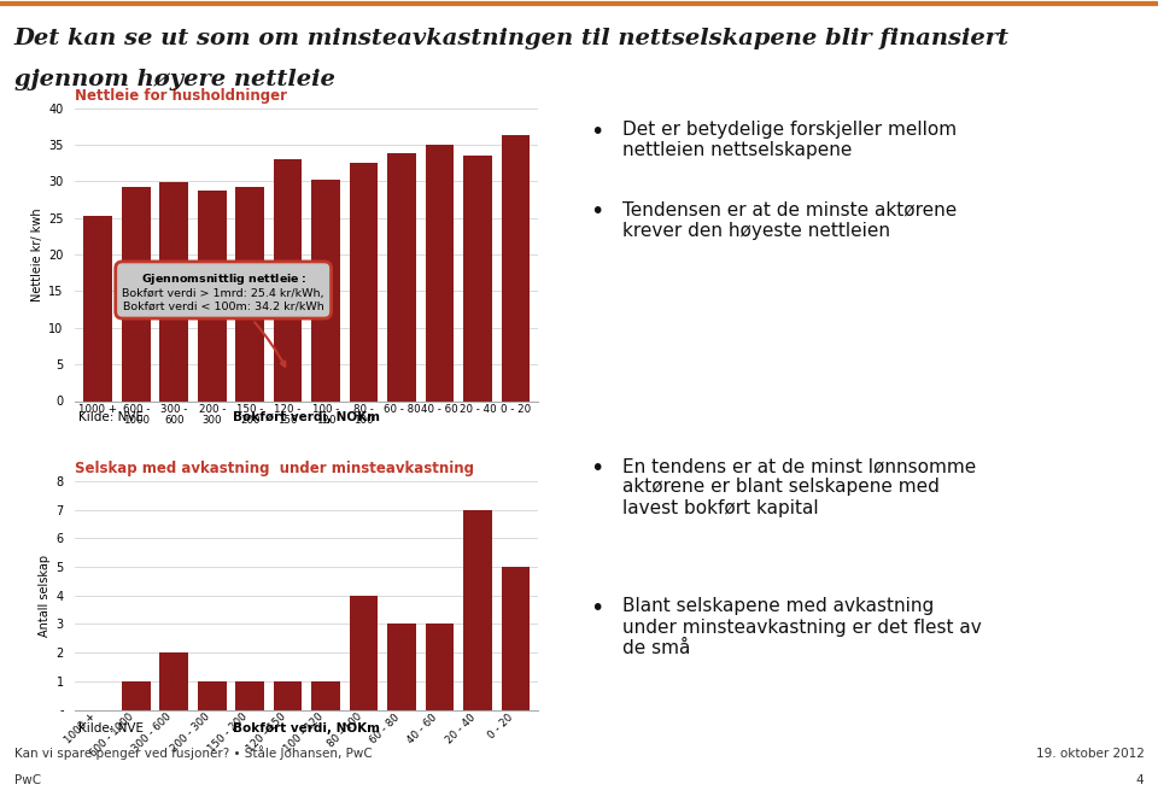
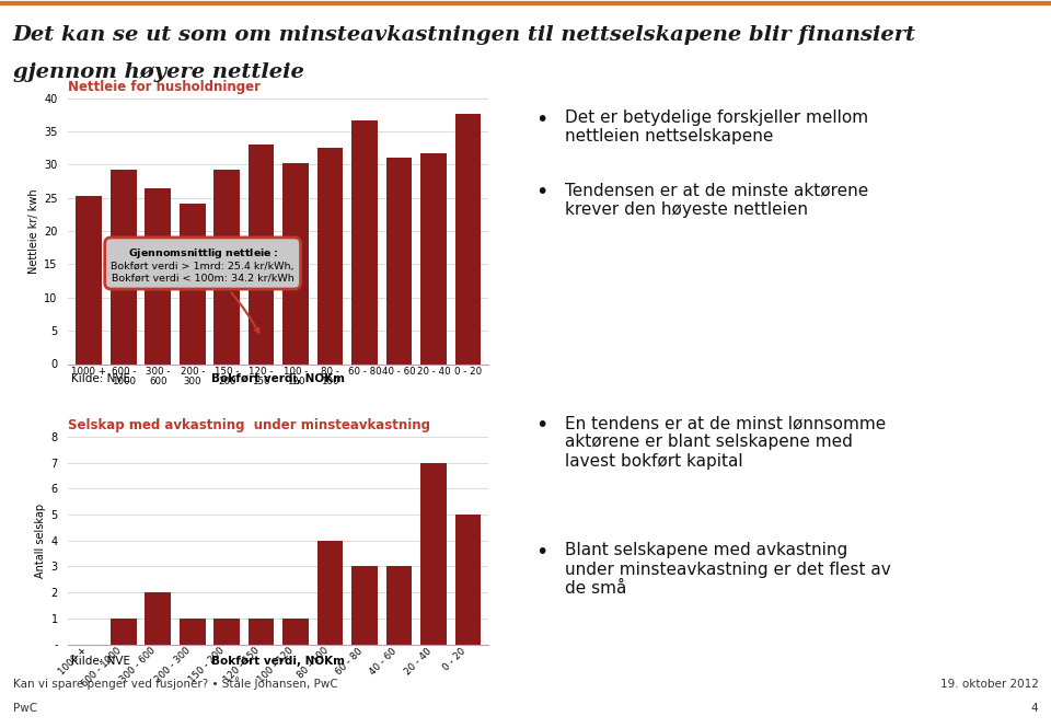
Nettleie for husholdninger/300 - 600: 29.9 -> 26.4
Nettleie for husholdninger/200 - 300: 28.7 -> 24.2
Nettleie for husholdninger/60 - 80: 33.9 -> 36.6
Nettleie for husholdninger/40 - 60: 35.1 -> 31.0
Nettleie for husholdninger/20 - 40: 33.6 -> 31.8
Nettleie for husholdninger/0 - 20: 36.4 -> 37.6
